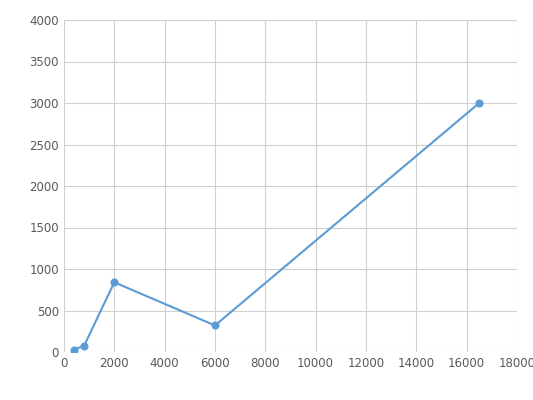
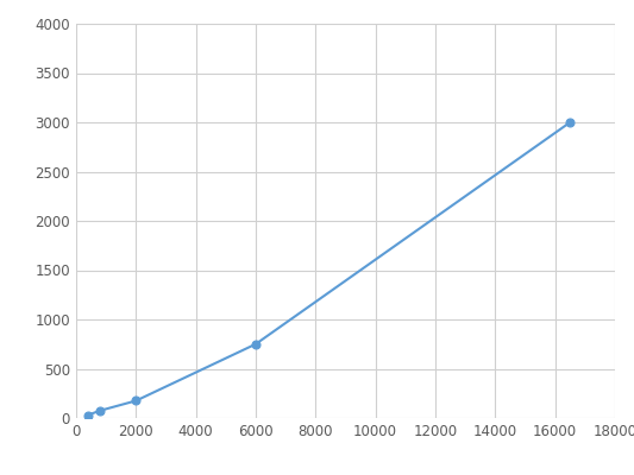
2000: 840 -> 180
6000: 320 -> 750
